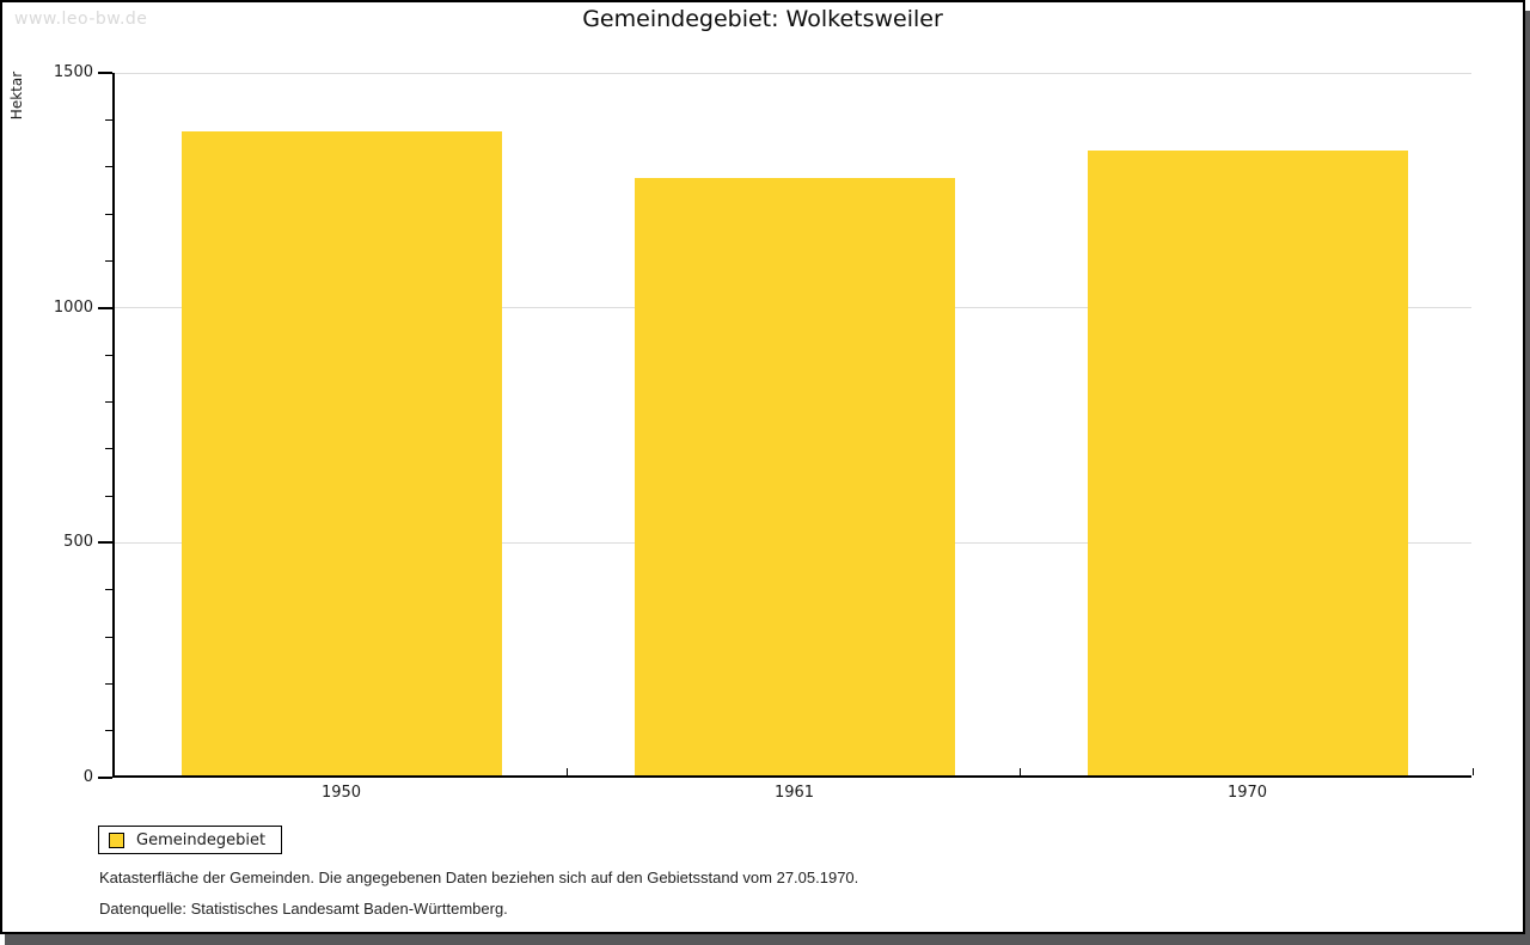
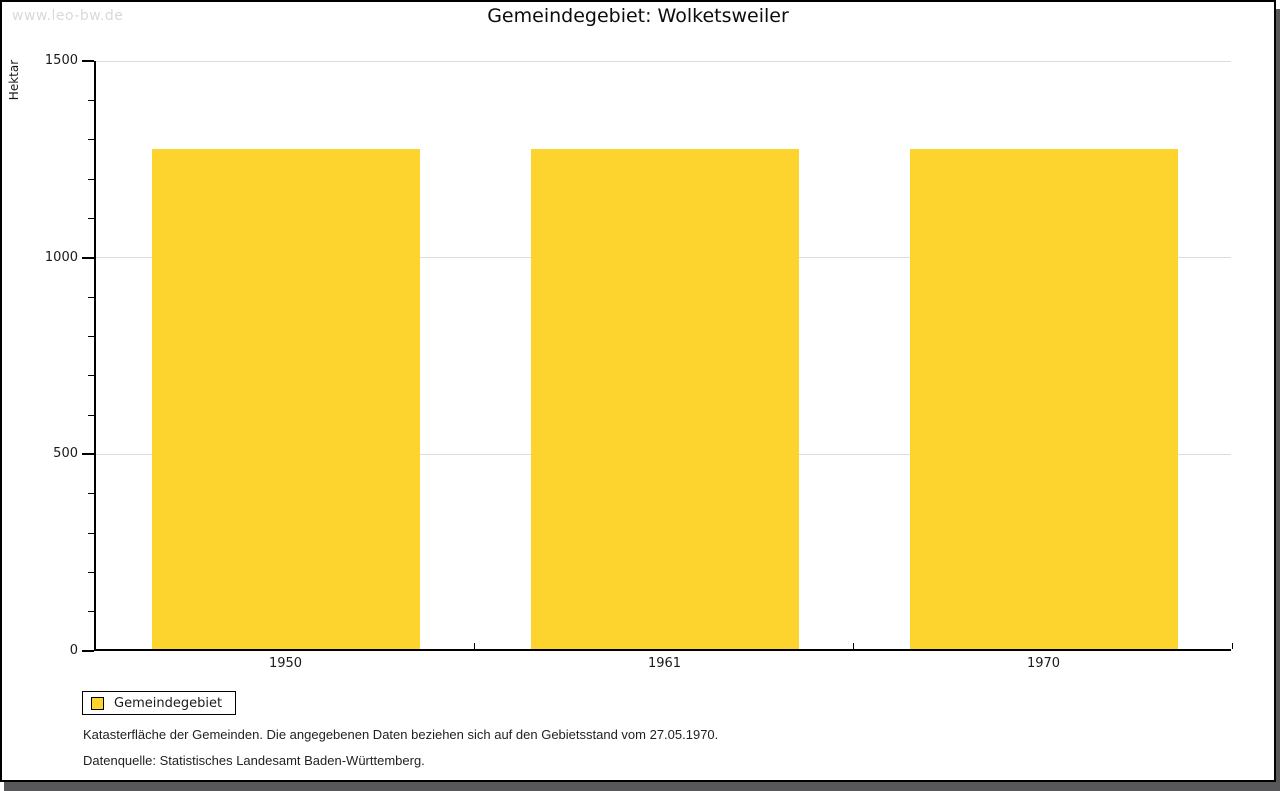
1950: 1370 -> 1270
1970: 1330 -> 1270
